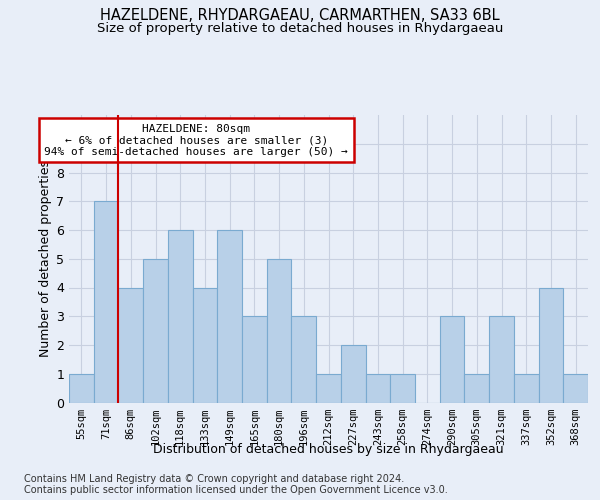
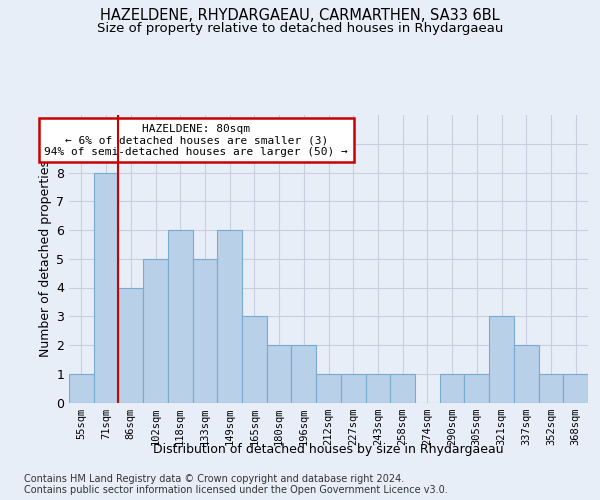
71sqm: 7 -> 8
133sqm: 4 -> 5
180sqm: 5 -> 2
196sqm: 3 -> 2
227sqm: 2 -> 1
290sqm: 3 -> 1
337sqm: 1 -> 2
352sqm: 4 -> 1
